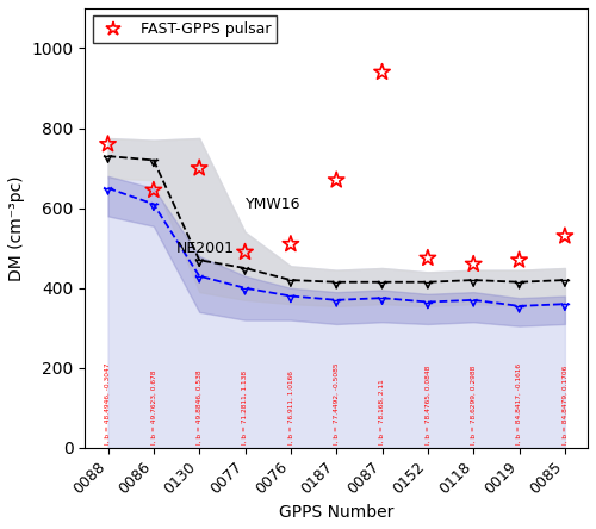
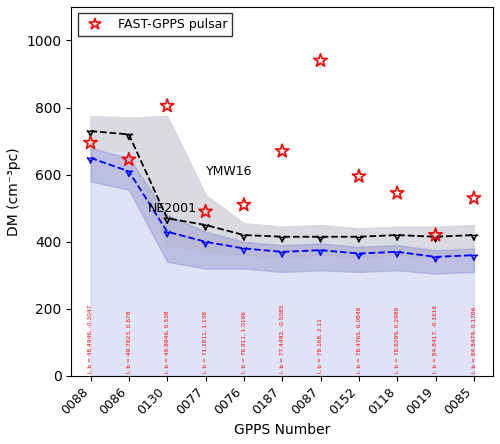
FAST-GPPS pulsar/0088: 760 -> 695
FAST-GPPS pulsar/0130: 700 -> 805
FAST-GPPS pulsar/0152: 475 -> 595
FAST-GPPS pulsar/0118: 460 -> 545
FAST-GPPS pulsar/0019: 470 -> 420
